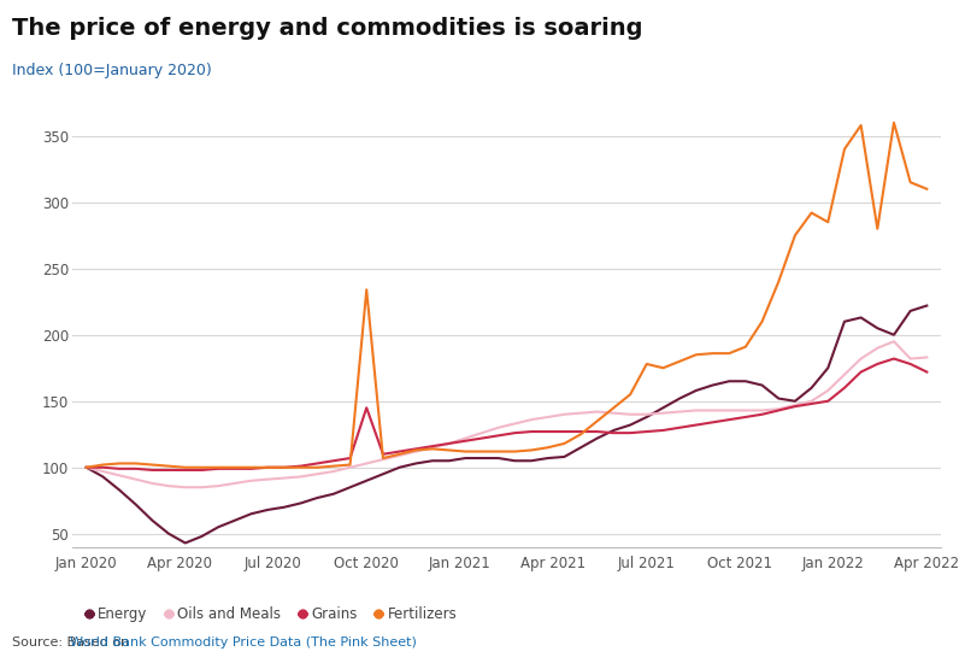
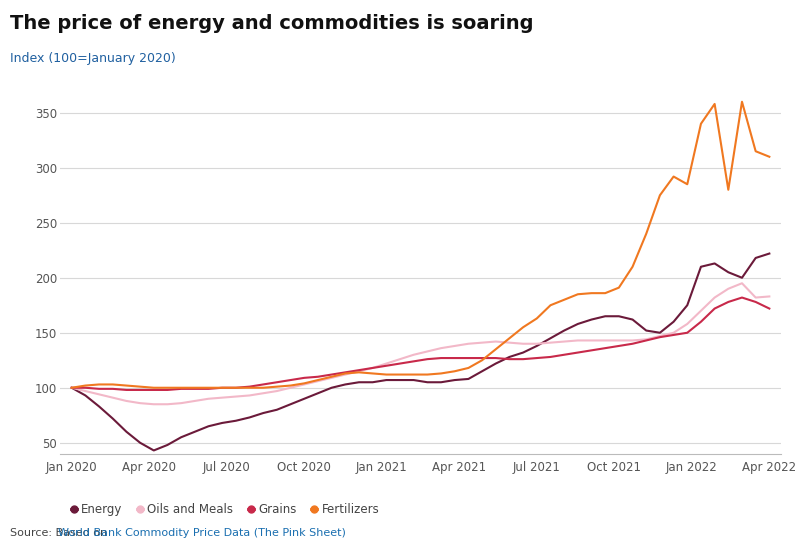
Grains/Oct 2020: 145 -> 109
Fertilizers/Oct 2020: 234 -> 104
Fertilizers/Jul 2021: 178 -> 163
